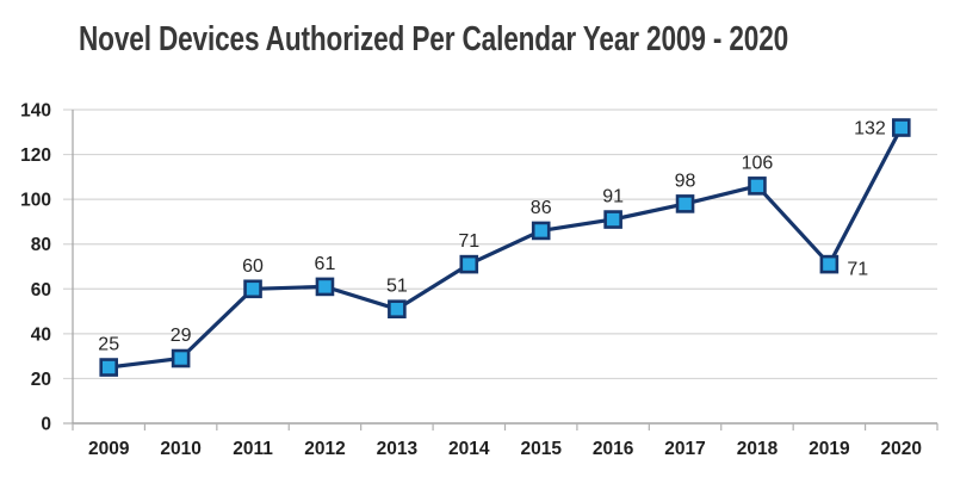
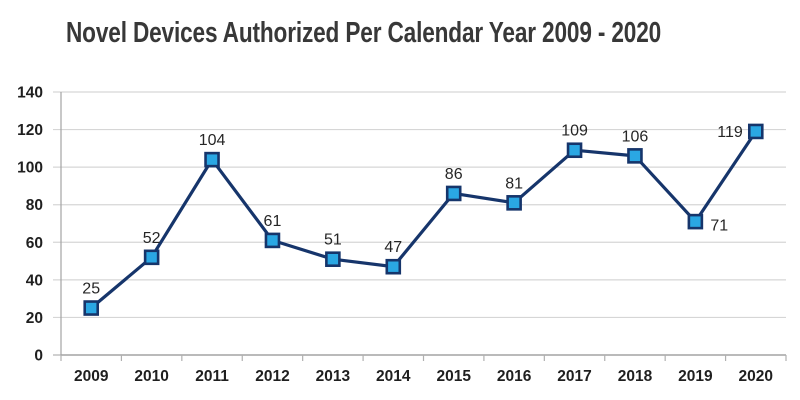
2010: 29 -> 52
2011: 60 -> 104
2014: 71 -> 47
2016: 91 -> 81
2017: 98 -> 109
2020: 132 -> 119
